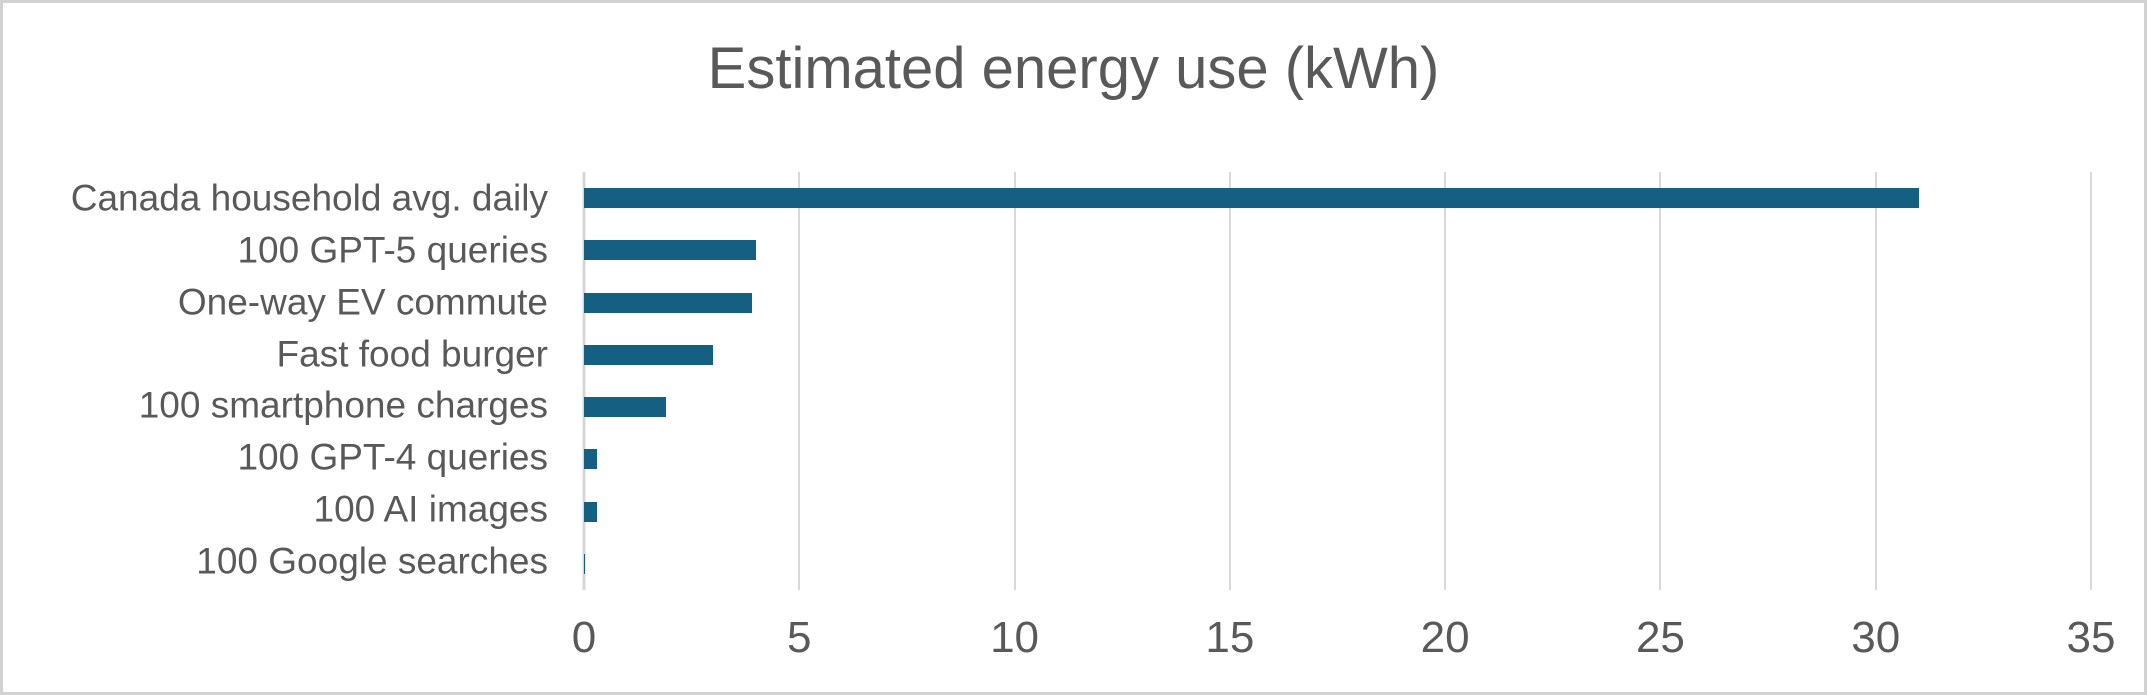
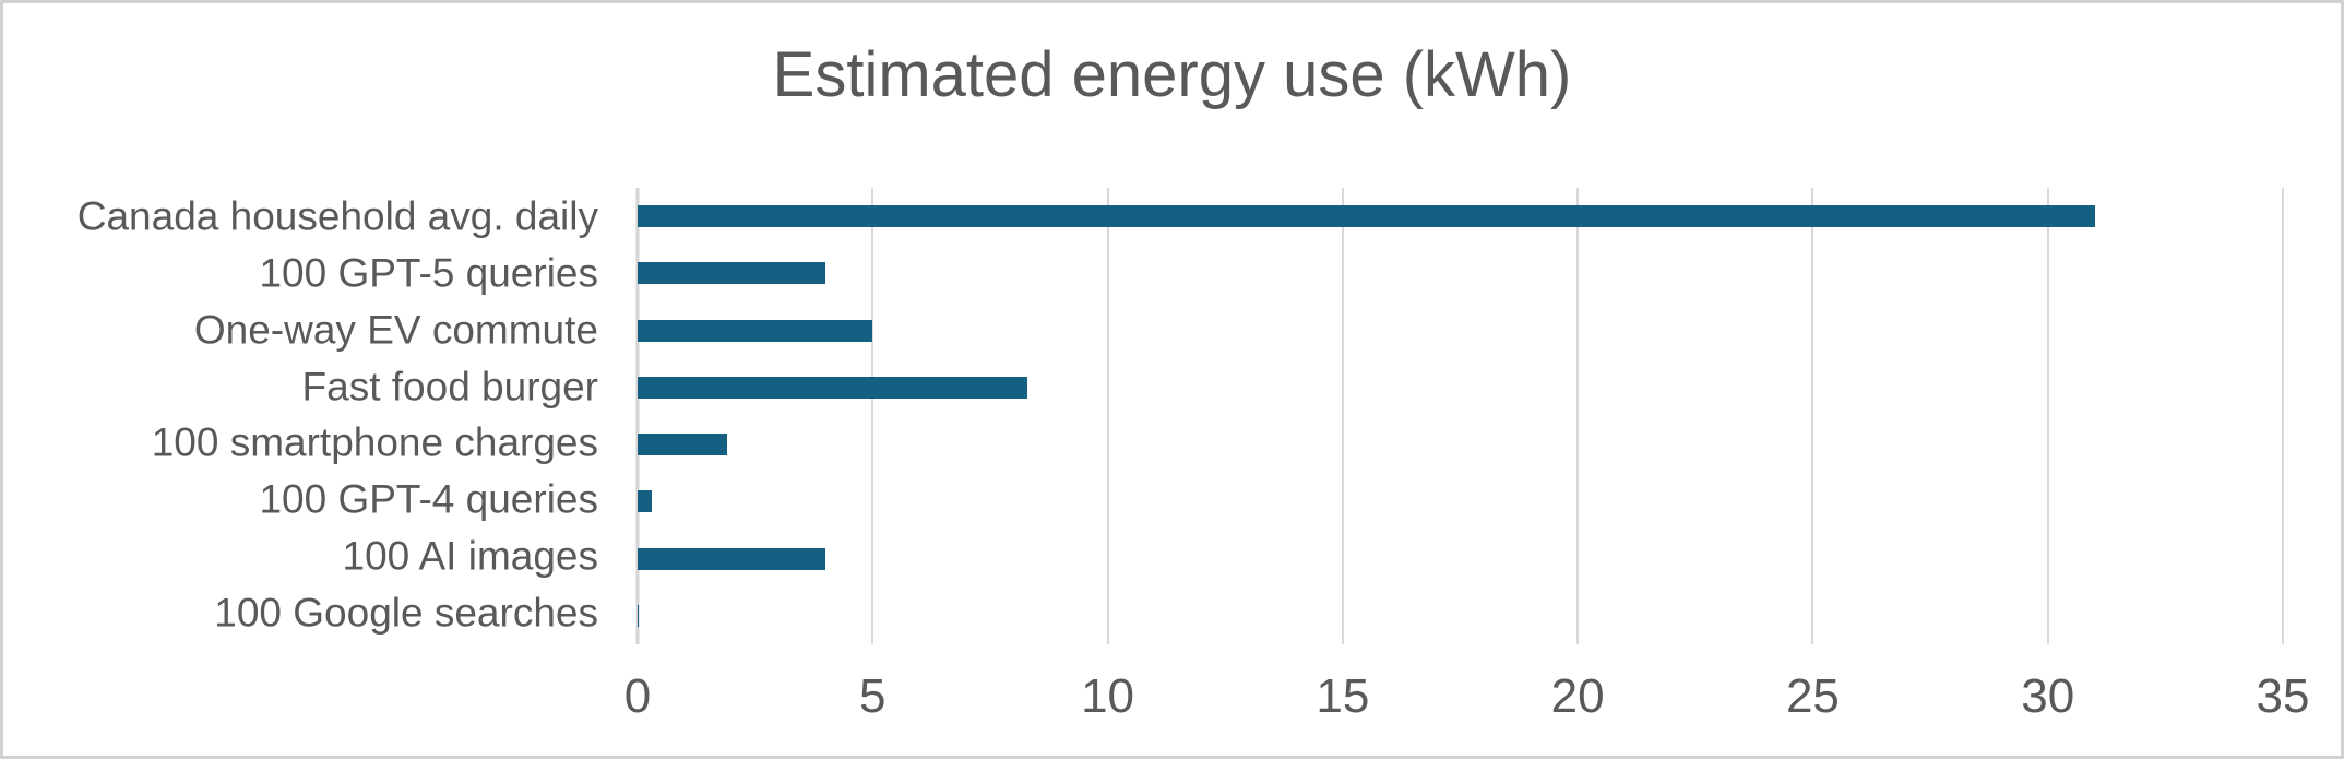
One-way EV commute: 3.9 -> 5.0
Fast food burger: 3.0 -> 8.3
100 AI images: 0.3 -> 4.0
